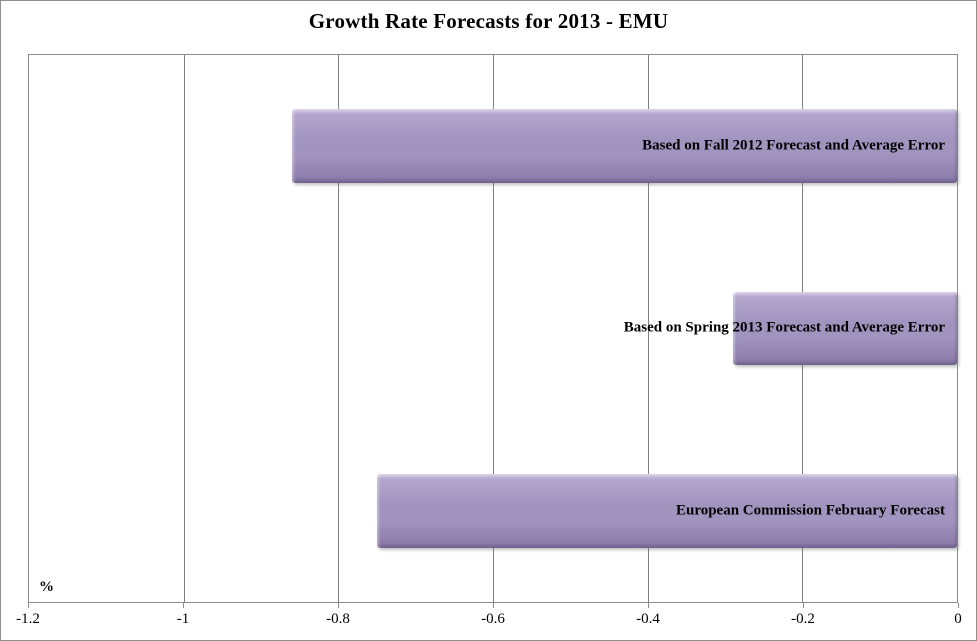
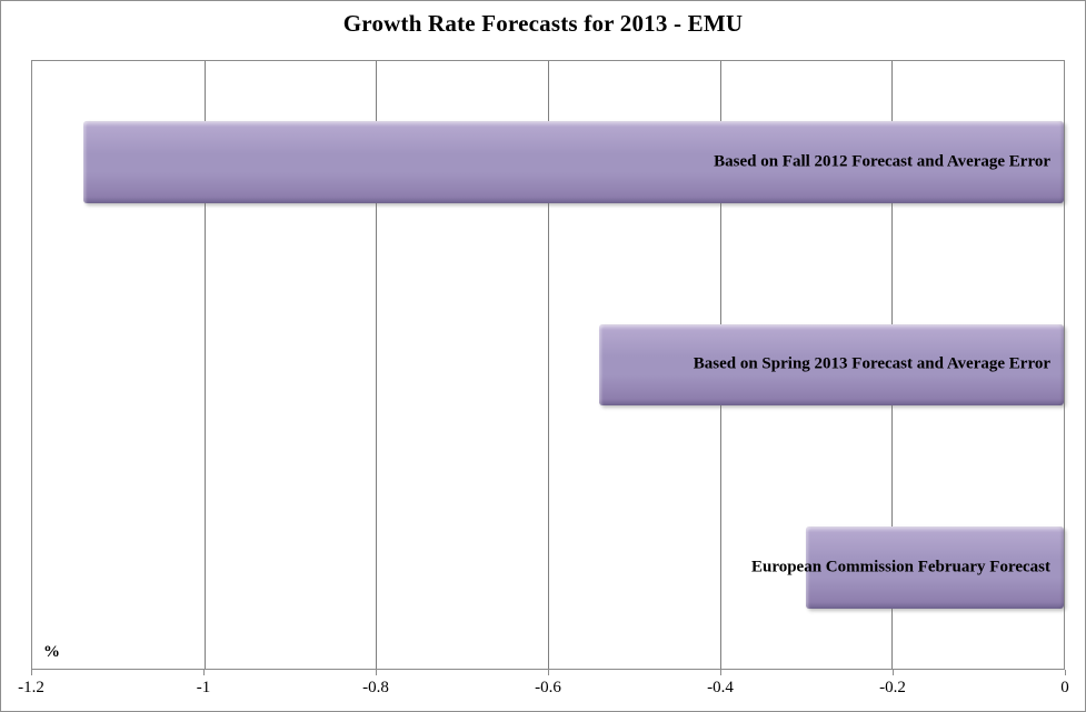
Based on Fall 2012 Forecast and Average Error: -0.86 -> -1.14
Based on Spring 2013 Forecast and Average Error: -0.29 -> -0.54
European Commission February Forecast: -0.75 -> -0.30
